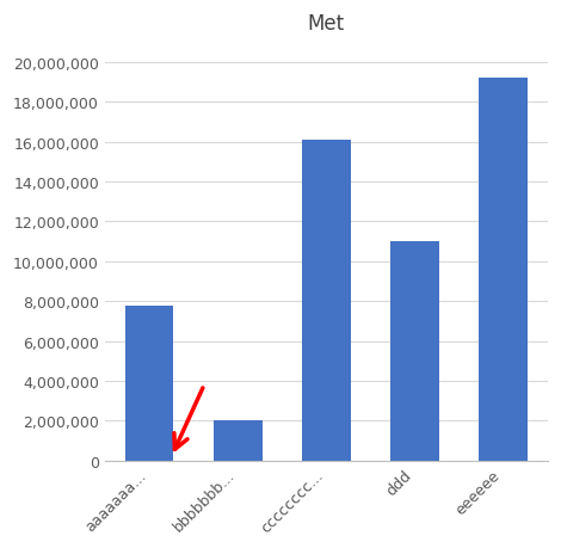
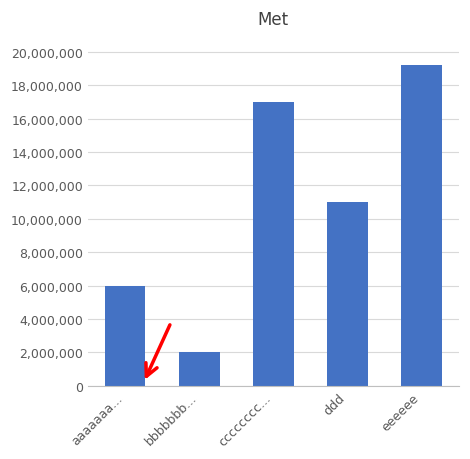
aaaaaaa...: 7,800,000 -> 6,000,000
cccccccc...: 16,100,000 -> 17,000,000
